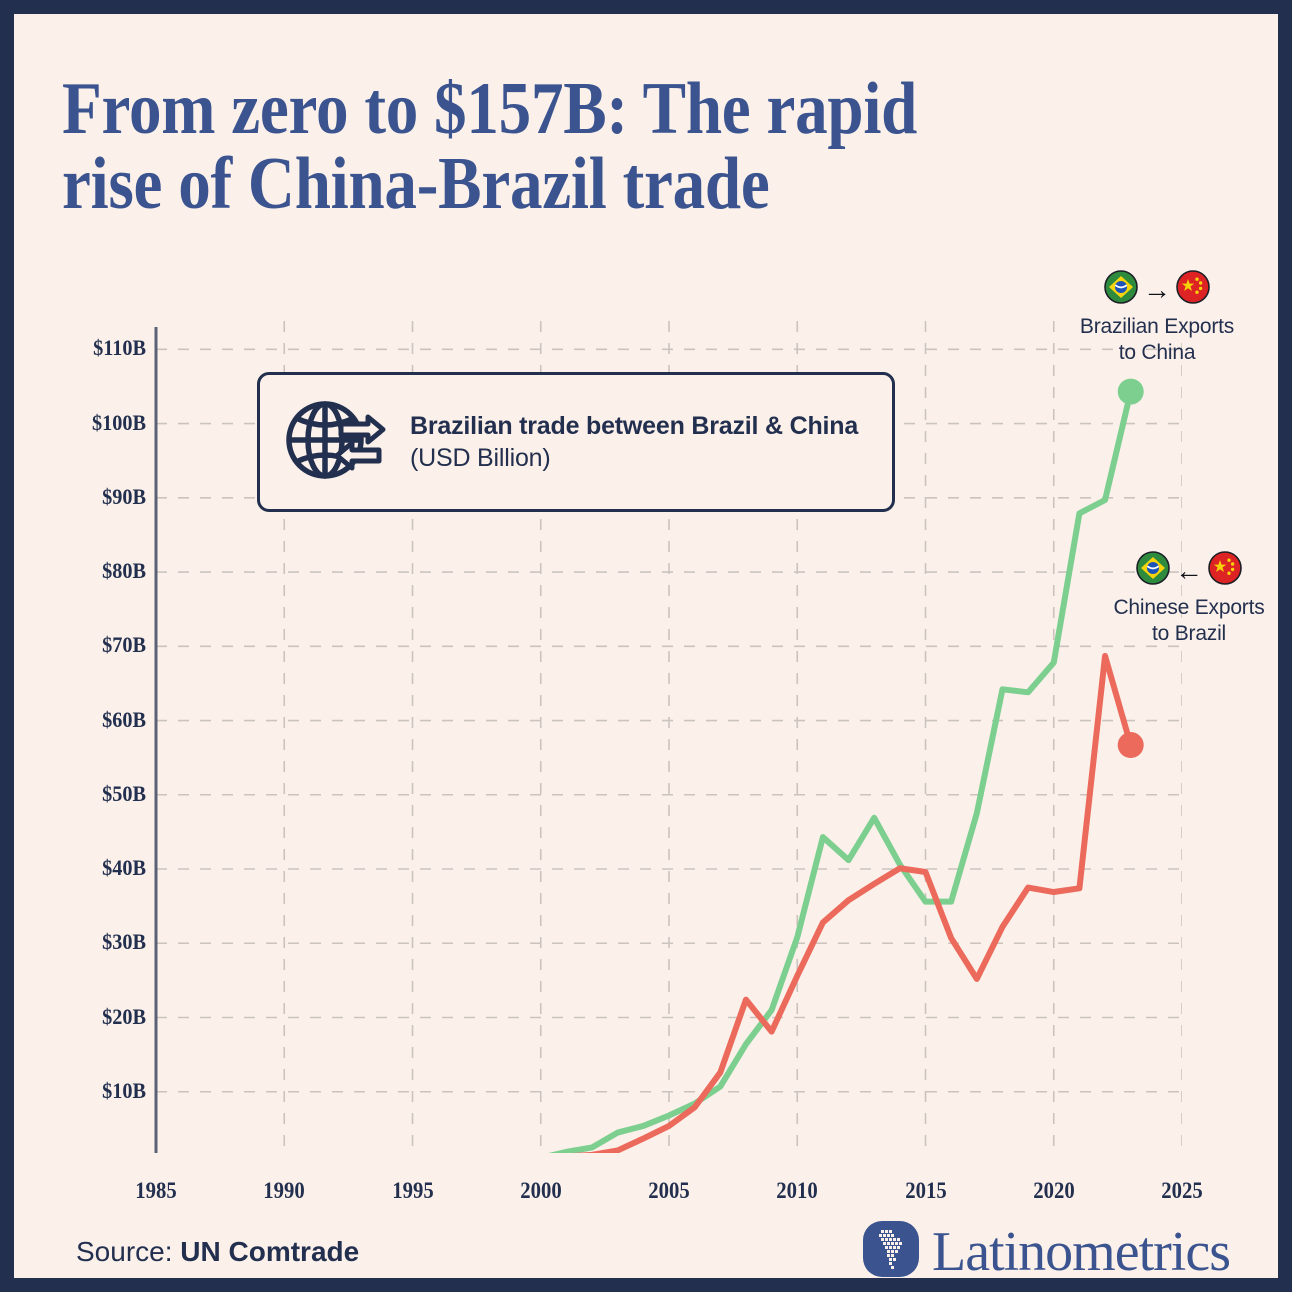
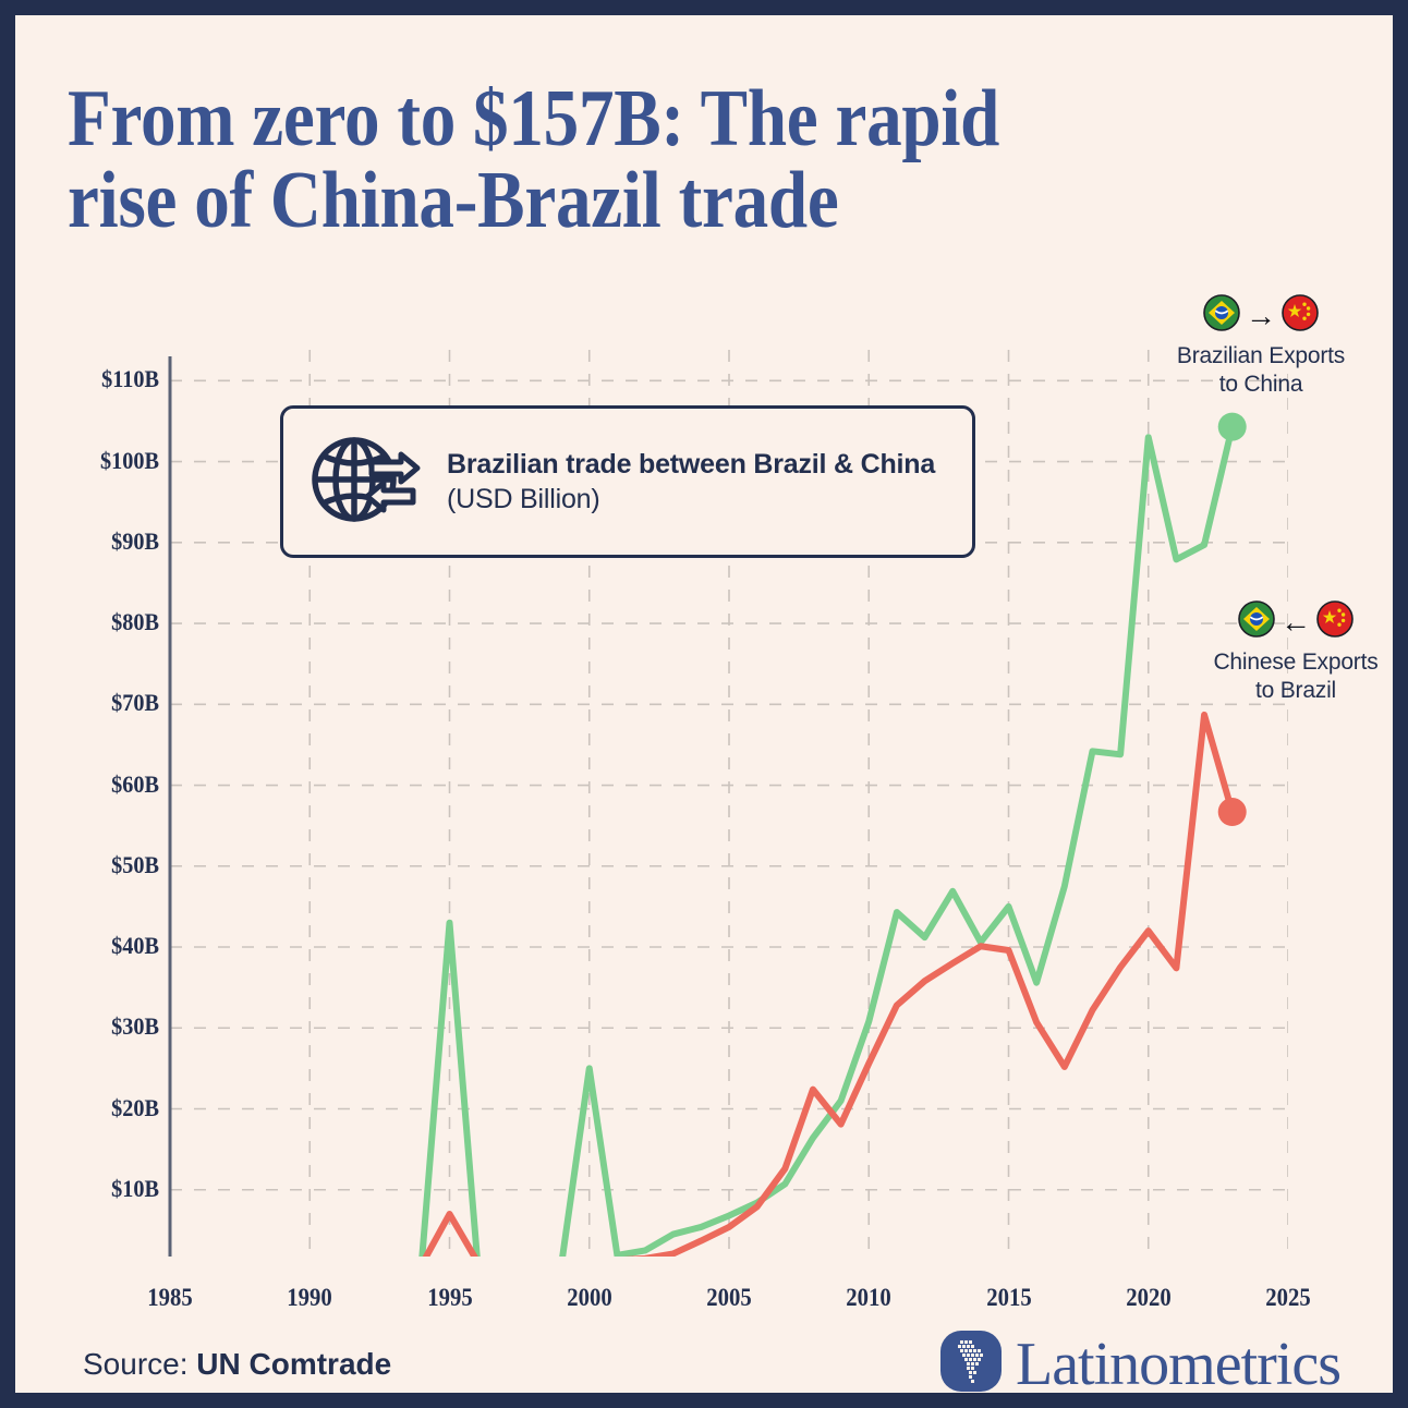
Brazilian Exports to China/1995: $1B -> $43B
Chinese Exports to Brazil/1995: $1B -> $7B
Brazilian Exports to China/2000: $1B -> $25B
Brazilian Exports to China/2015: $36B -> $45B
Brazilian Exports to China/2020: $68B -> $103B
Chinese Exports to Brazil/2020: $37B -> $42B
